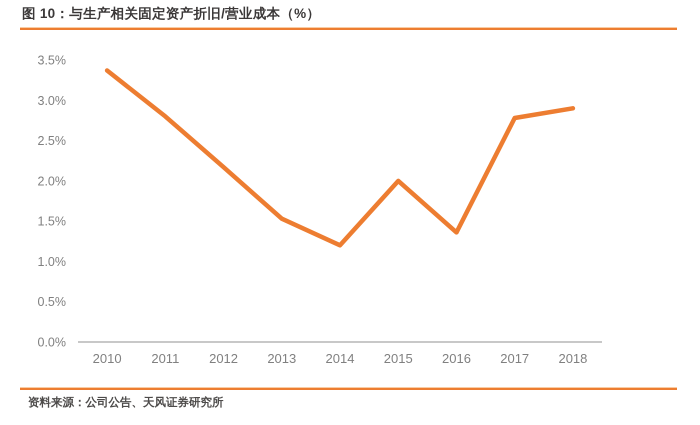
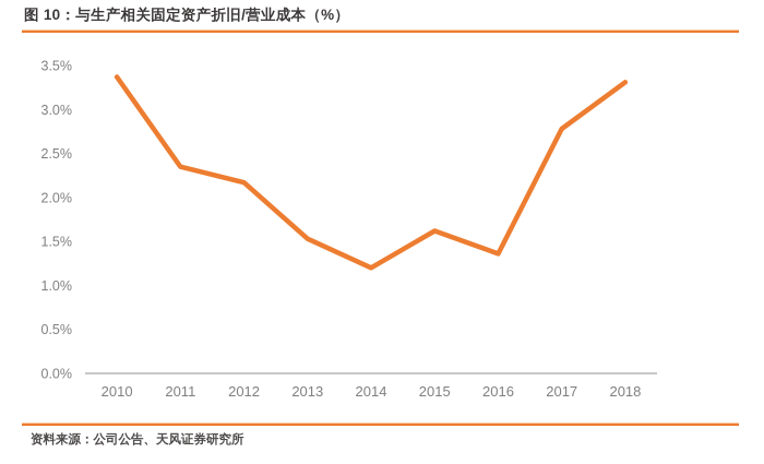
2011: 2.8% -> 2.4%
2015: 2.0% -> 1.6%
2018: 2.9% -> 3.3%
